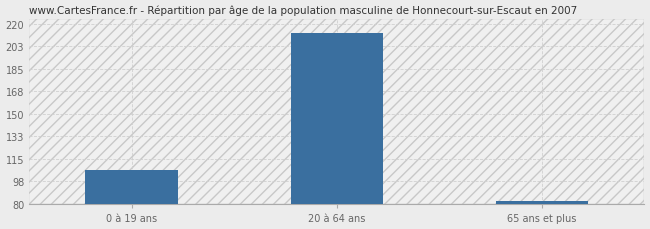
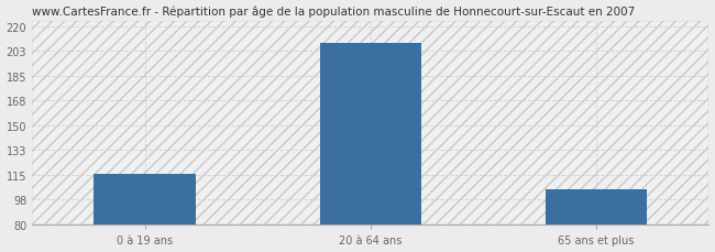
0 à 19 ans: 107 -> 116
20 à 64 ans: 213 -> 208
65 ans et plus: 83 -> 105
